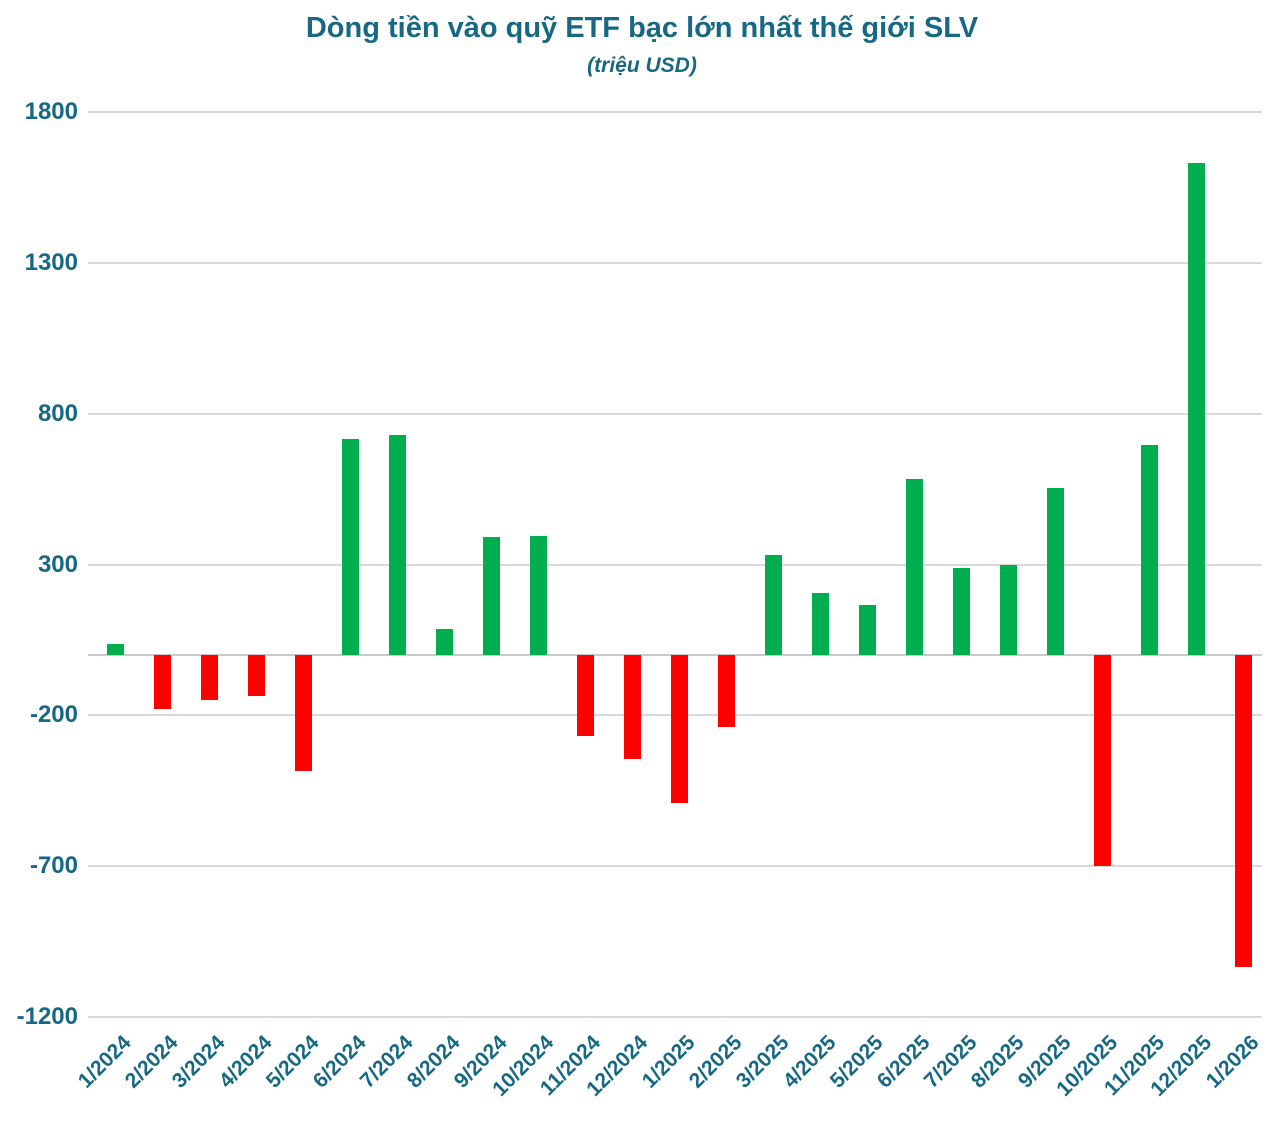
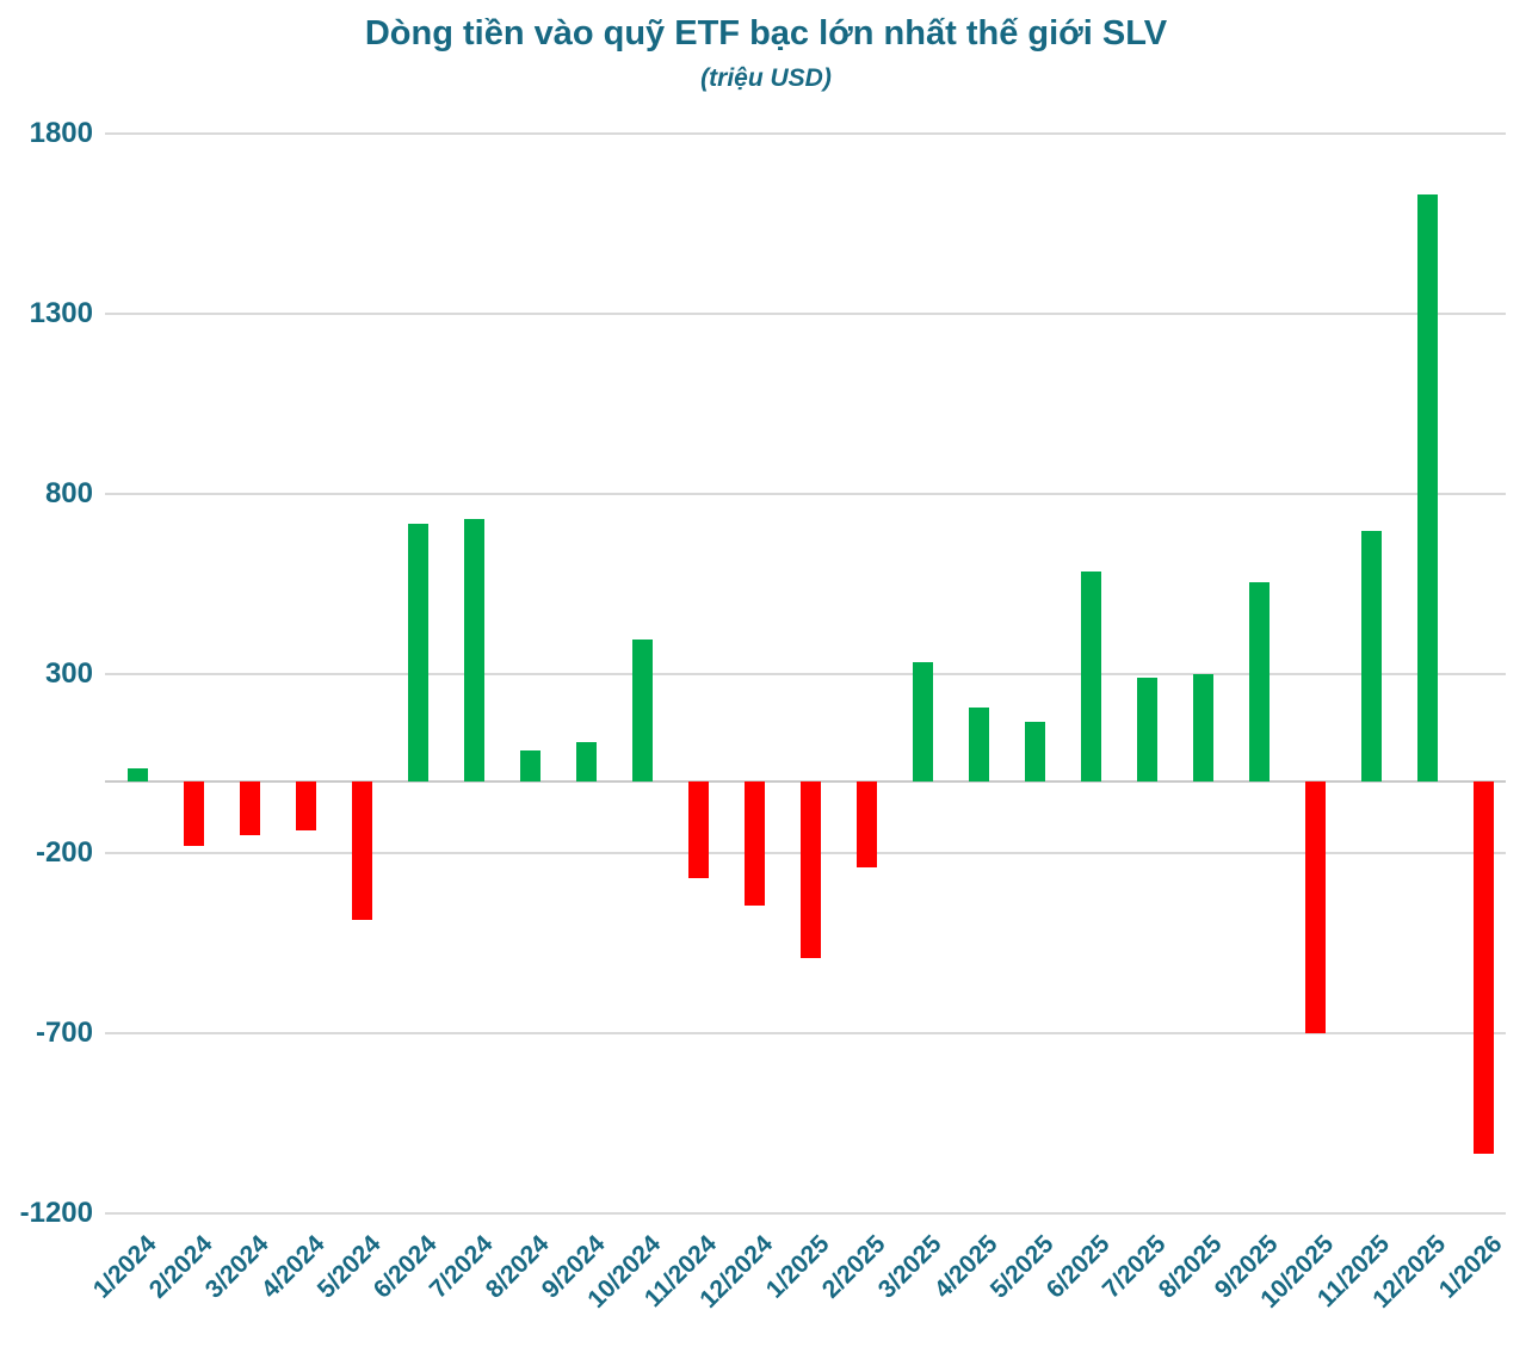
9/2024: 390 -> 110
